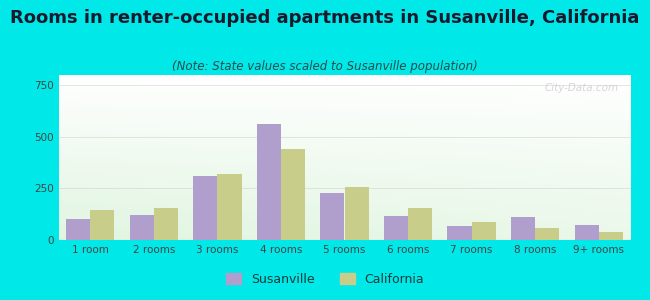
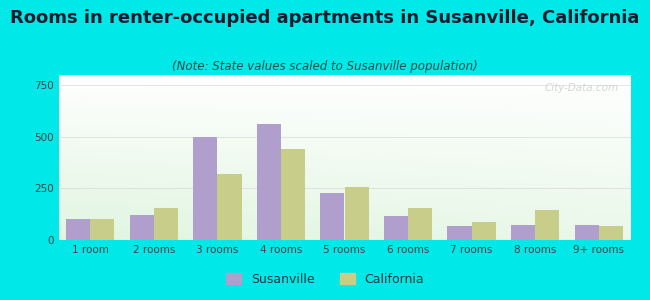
California/1 room: 145 -> 100
Susanville/3 rooms: 310 -> 500
Susanville/8 rooms: 110 -> 75
California/8 rooms: 60 -> 145
California/9+ rooms: 40 -> 70
